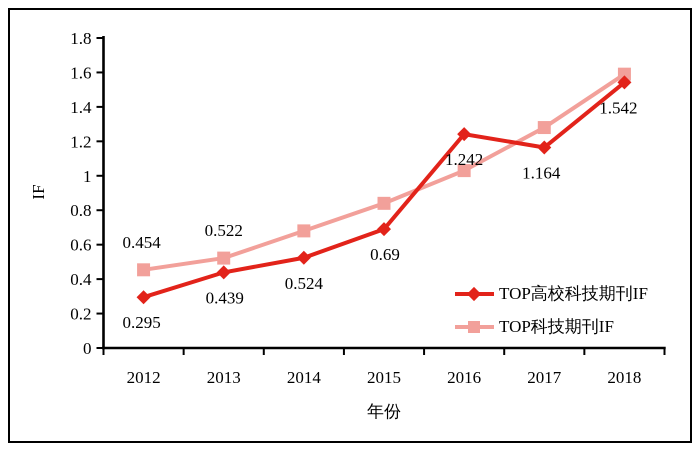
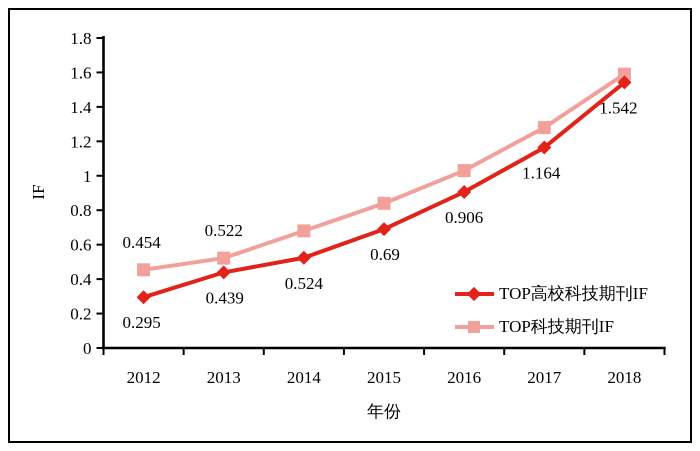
TOP高校科技期刊IF/2016: 1.242 -> 0.906
